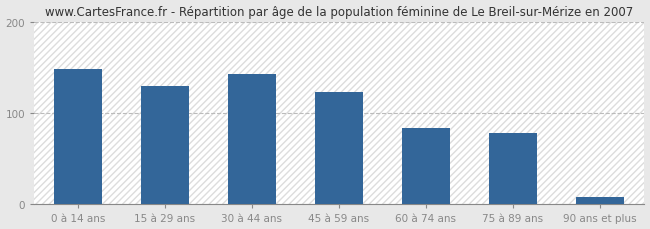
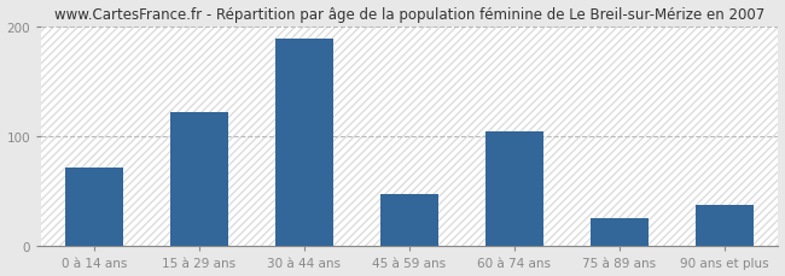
0 à 14 ans: 148 -> 72
15 à 29 ans: 130 -> 122
30 à 44 ans: 143 -> 188
45 à 59 ans: 123 -> 48
60 à 74 ans: 84 -> 104
75 à 89 ans: 78 -> 26
90 ans et plus: 8 -> 38
